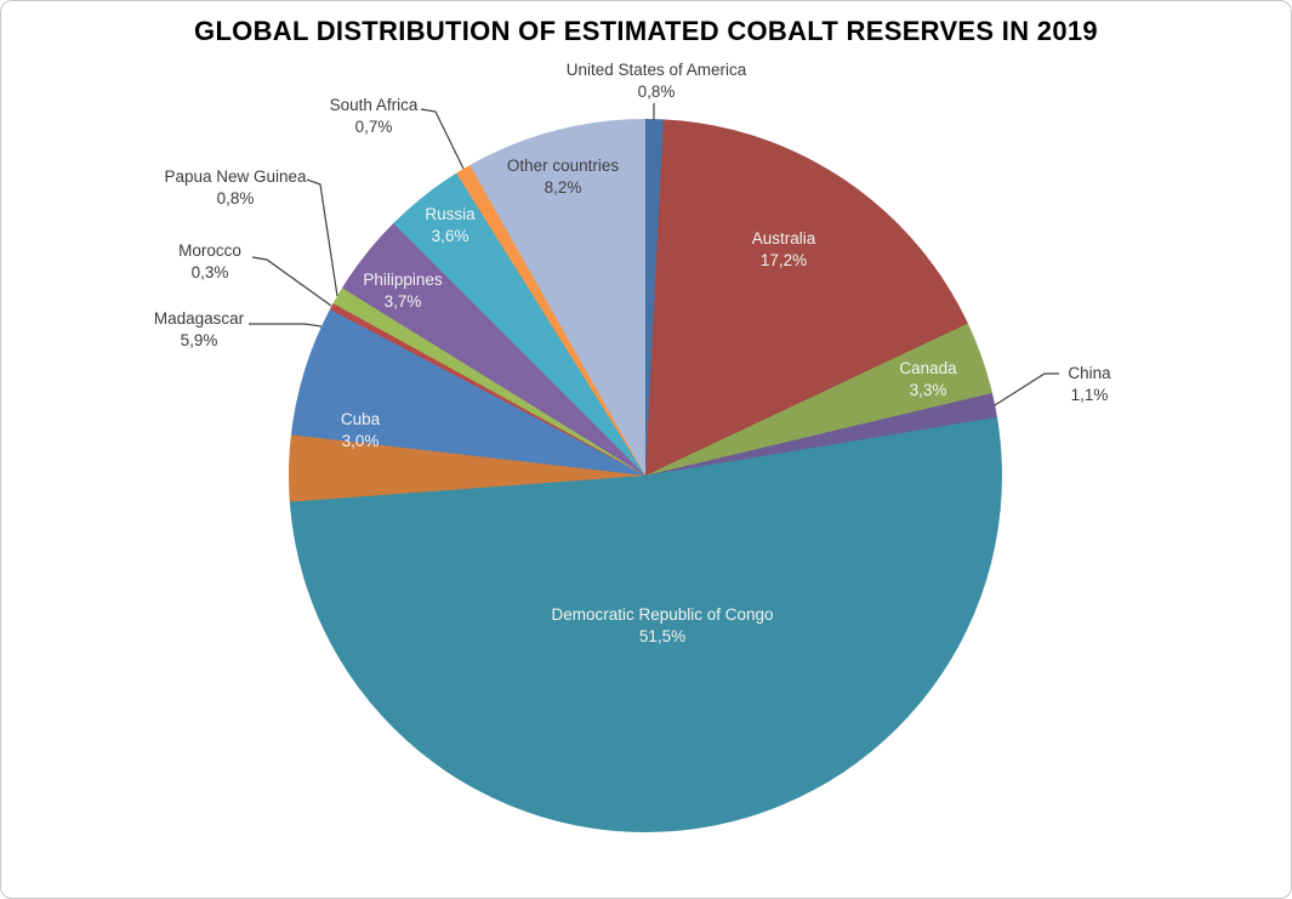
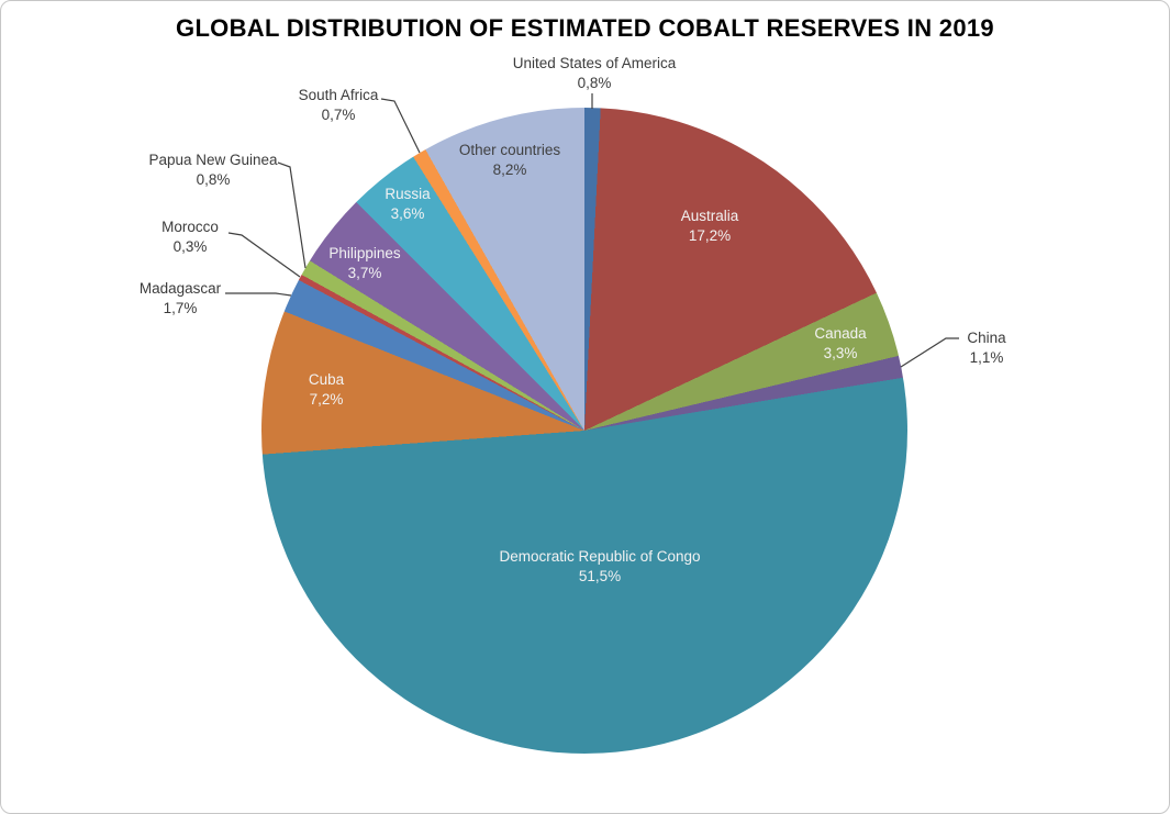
Cuba: 3,0% -> 7,2%
Madagascar: 5,9% -> 1,7%
